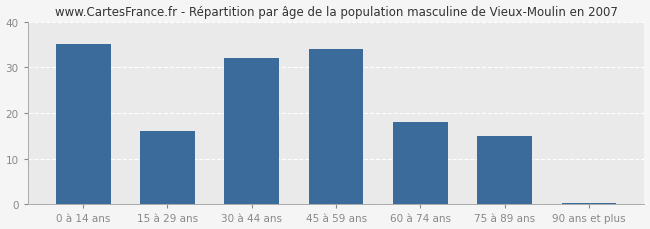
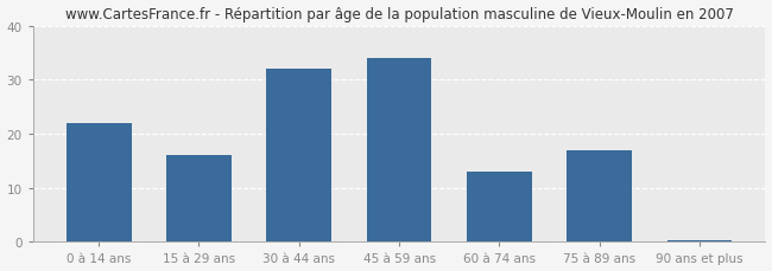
0 à 14 ans: 35.0 -> 22.0
60 à 74 ans: 18.0 -> 13.0
75 à 89 ans: 15.0 -> 17.0
